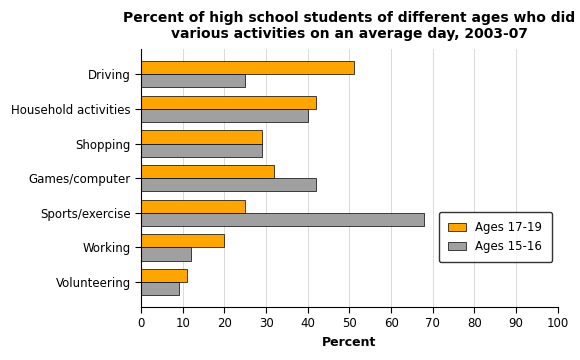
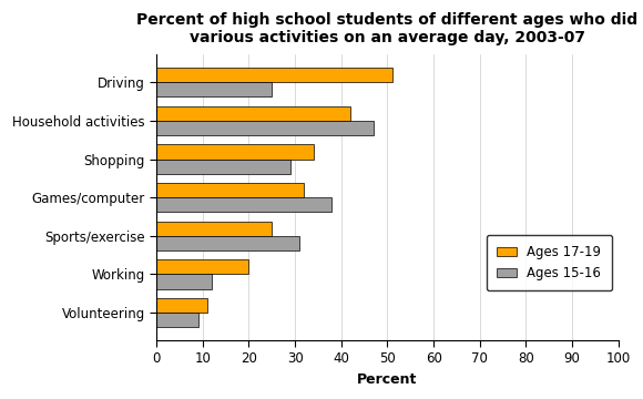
Ages 15-16/Household activities: 40 -> 47
Ages 17-19/Shopping: 29 -> 34
Ages 15-16/Games/computer: 42 -> 38
Ages 15-16/Sports/exercise: 68 -> 31
